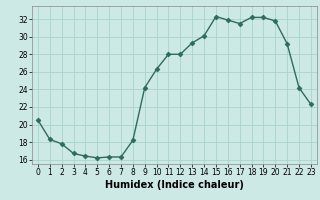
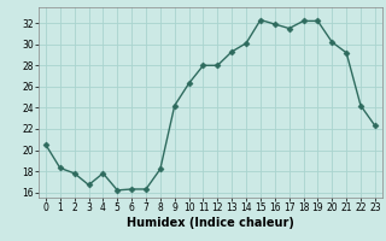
4: 16.4 -> 17.8
20: 31.8 -> 30.2
